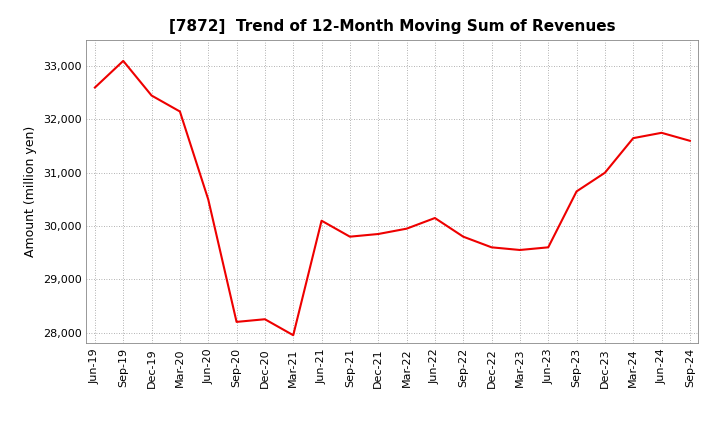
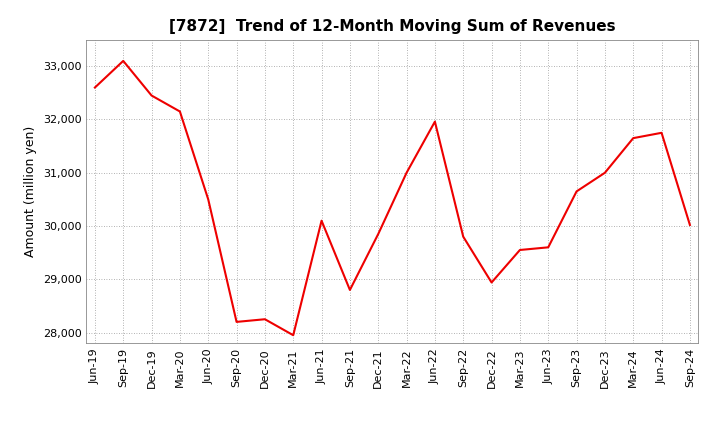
Sep-21: 29,800 -> 28,800
Mar-22: 29,950 -> 31,000
Jun-22: 30,150 -> 31,960
Dec-22: 29,600 -> 28,940
Sep-24: 31,600 -> 30,020
